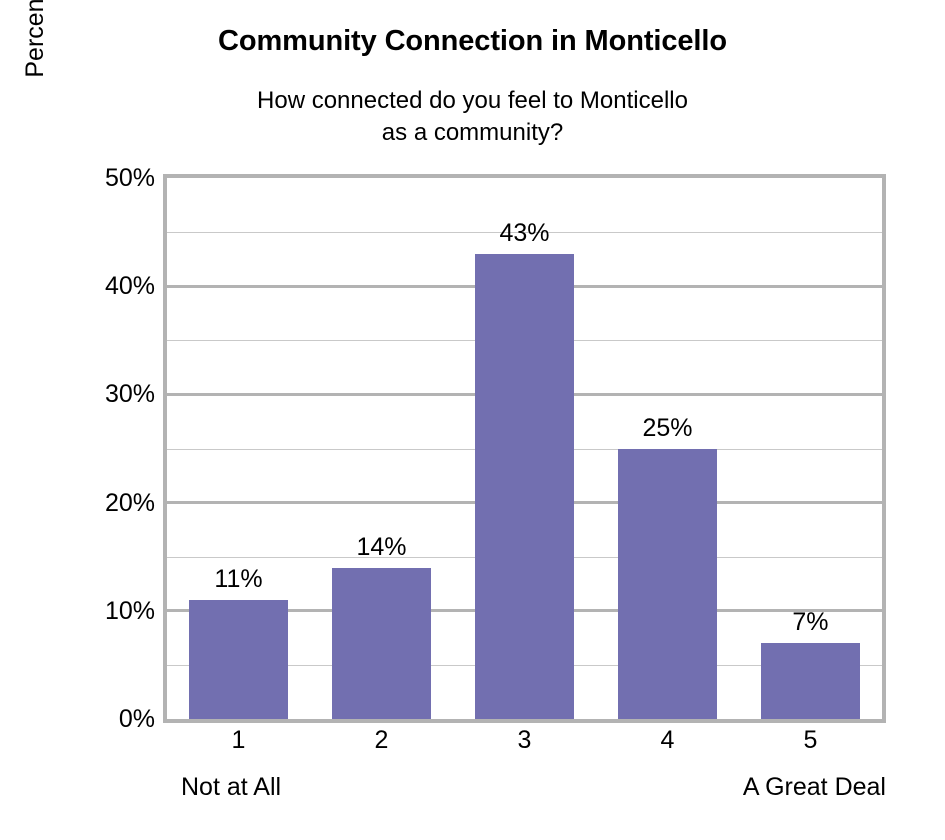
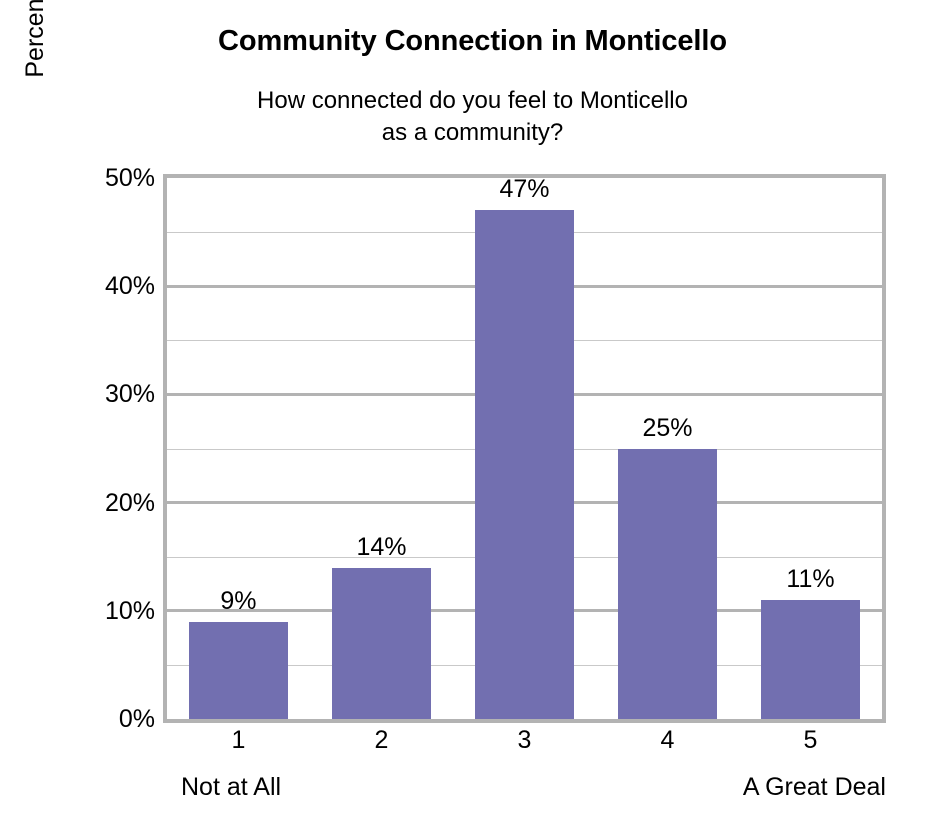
1: 11% -> 9%
3: 43% -> 47%
5: 7% -> 11%
